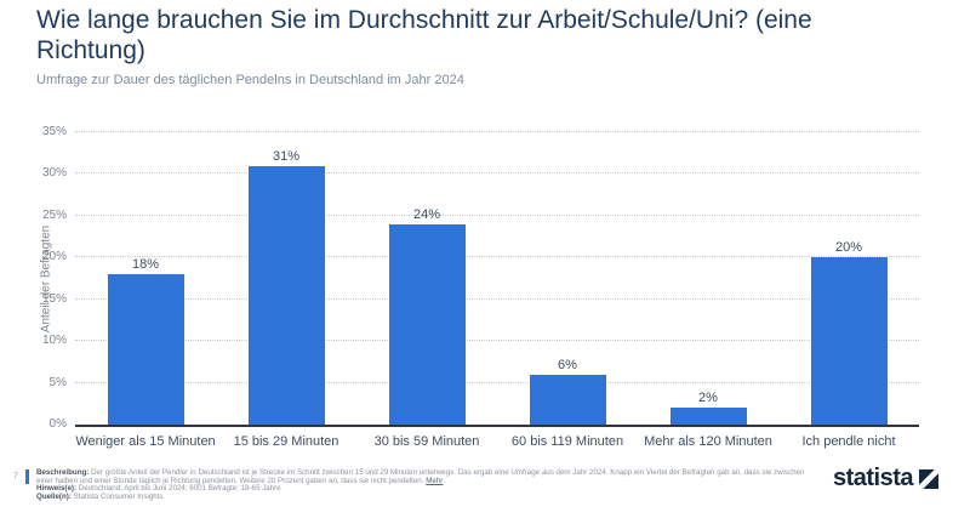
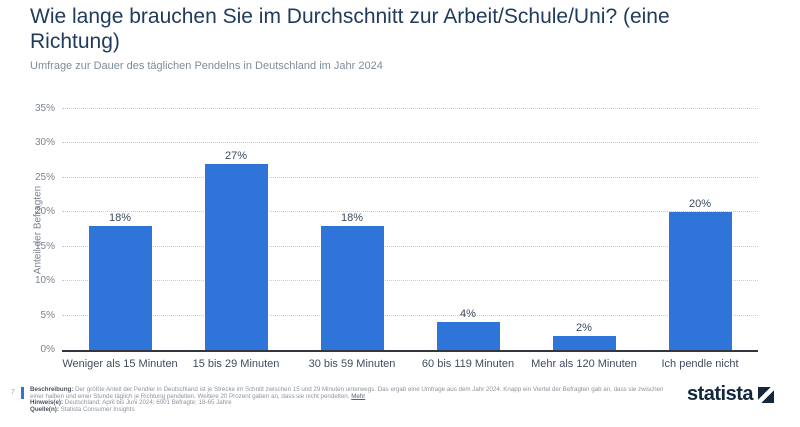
15 bis 29 Minuten: 31% -> 27%
30 bis 59 Minuten: 24% -> 18%
60 bis 119 Minuten: 6% -> 4%
